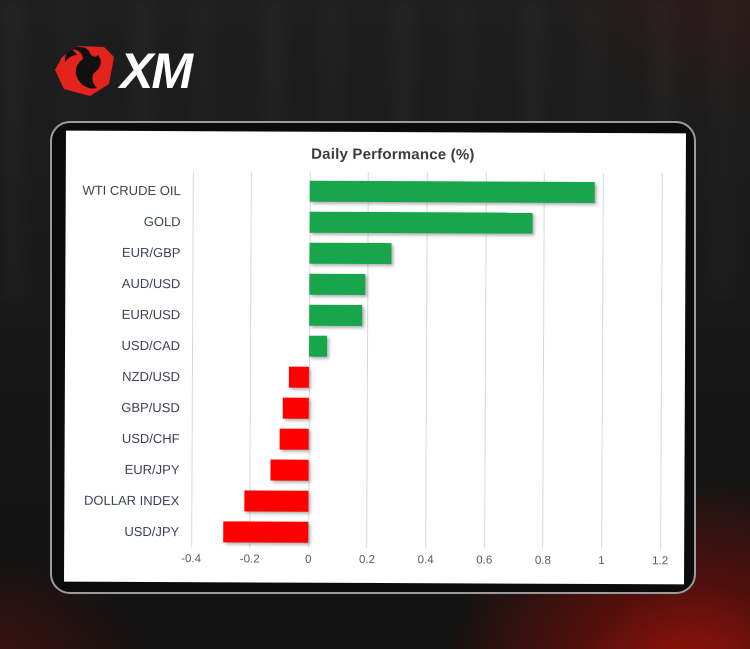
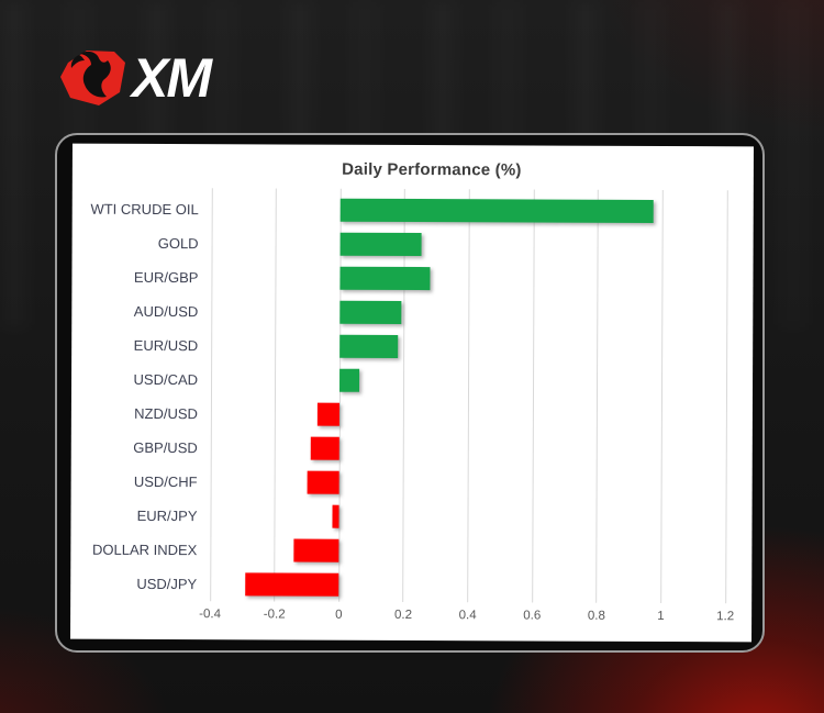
GOLD: 0.76 -> 0.25
EUR/JPY: -0.13 -> -0.02
DOLLAR INDEX: -0.22 -> -0.14
